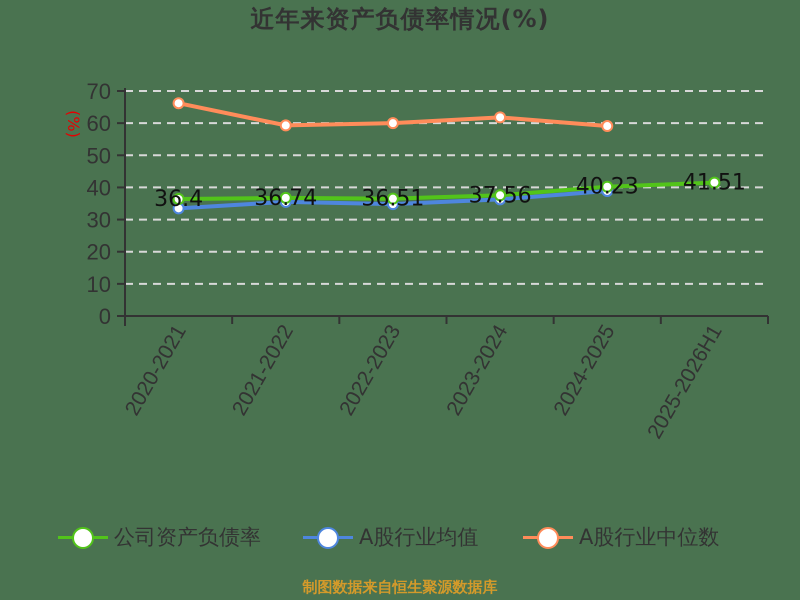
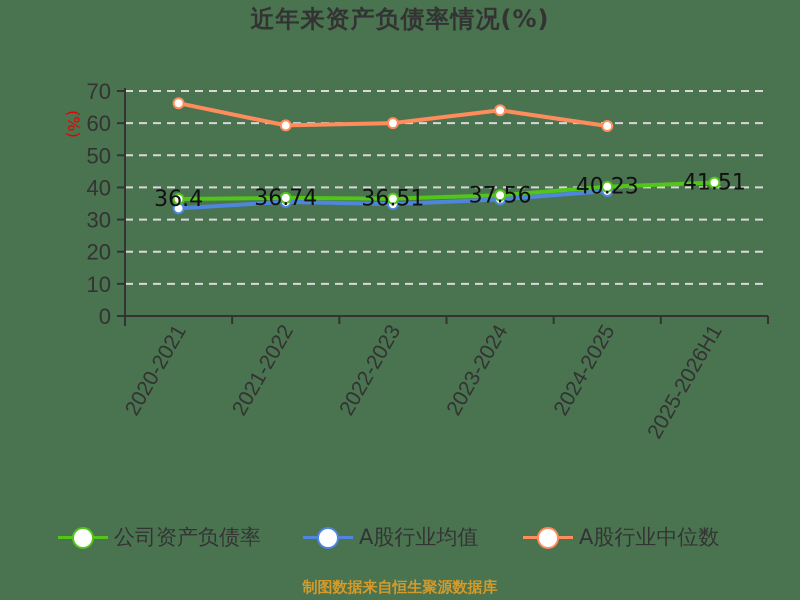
A股行业中位数/2023-2024: 62 -> 64
